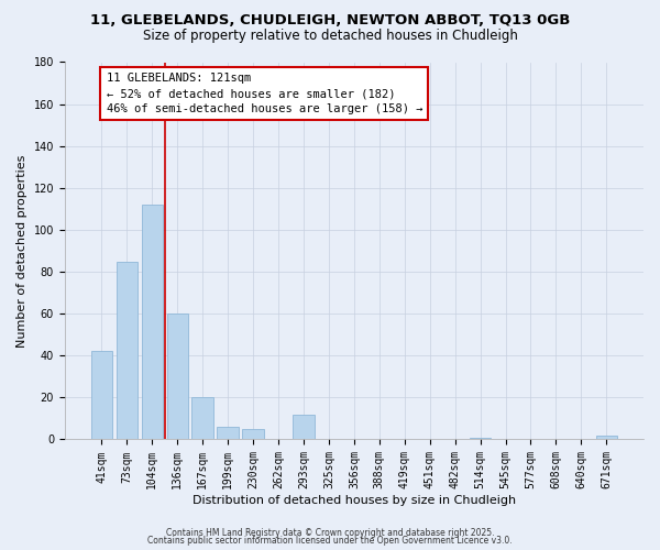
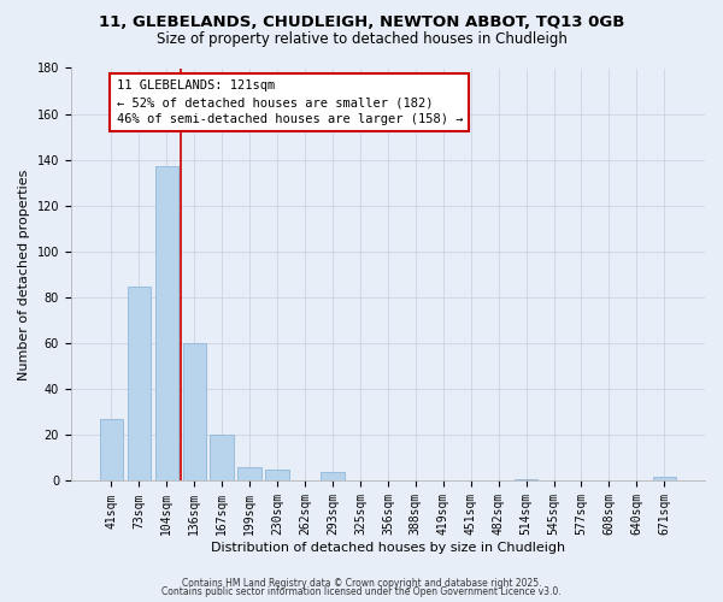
41sqm: 42 -> 27
104sqm: 112 -> 137
293sqm: 12 -> 4
